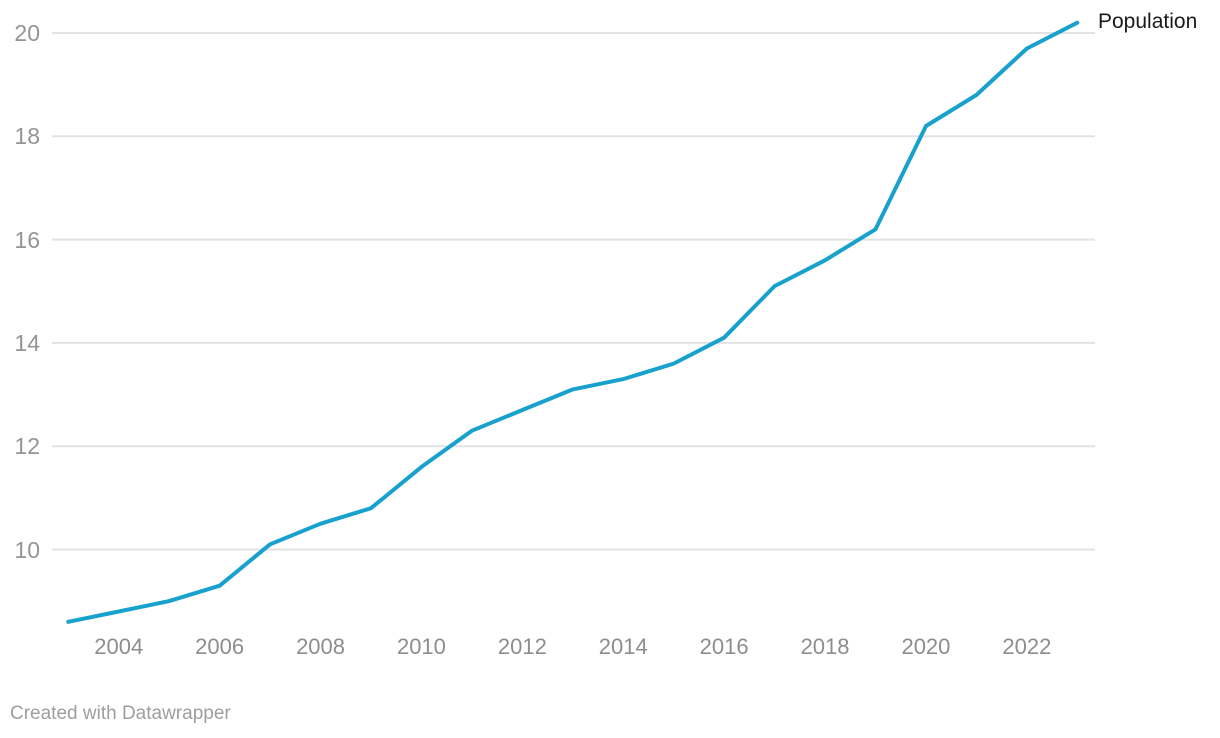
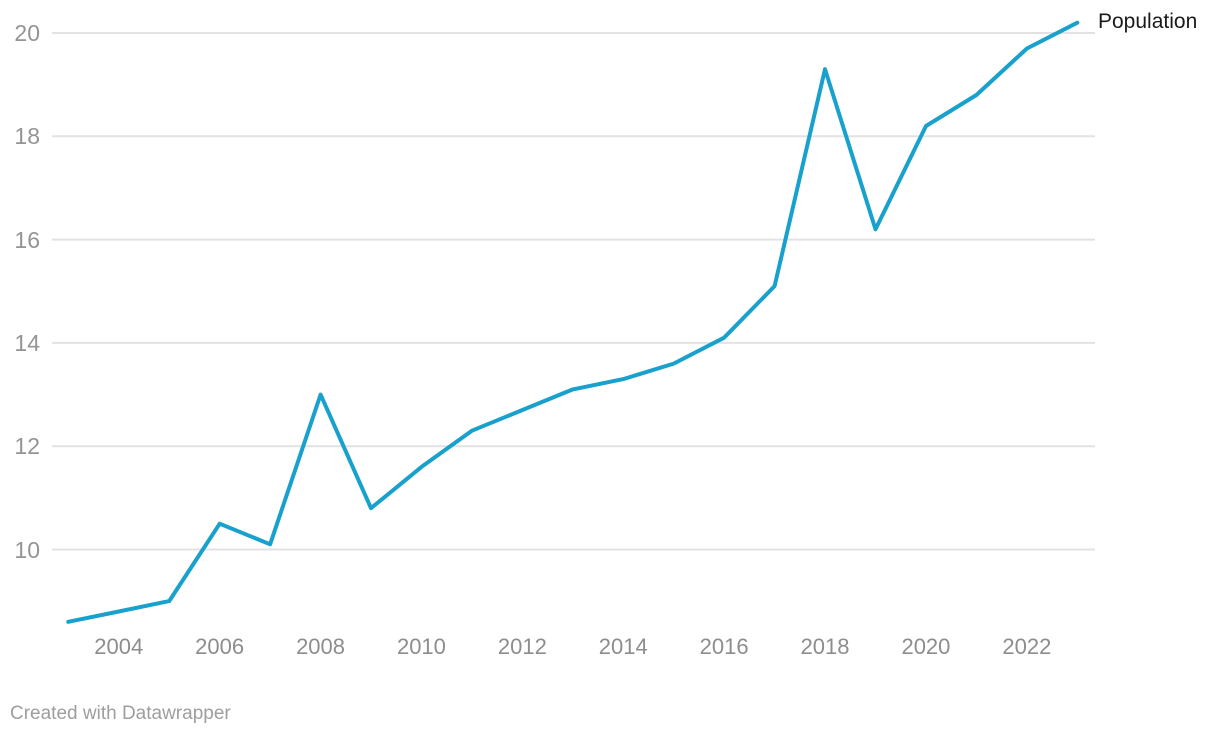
2006: 9.3 -> 10.5
2008: 10.5 -> 13.0
2018: 15.6 -> 19.3
